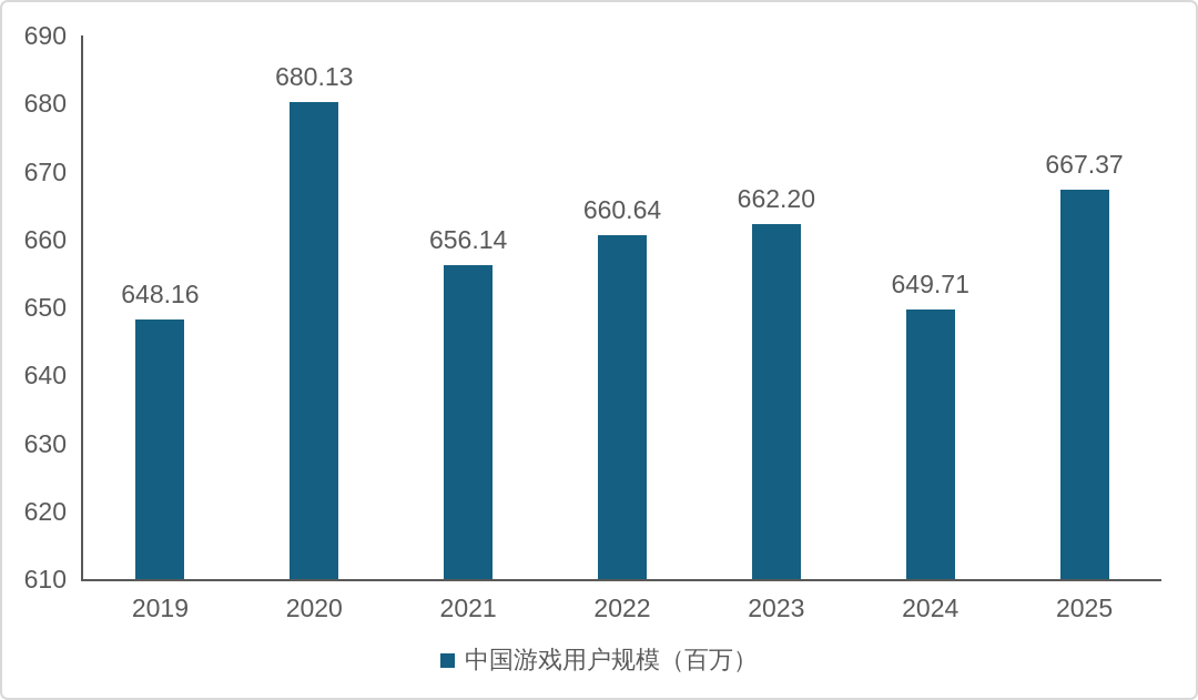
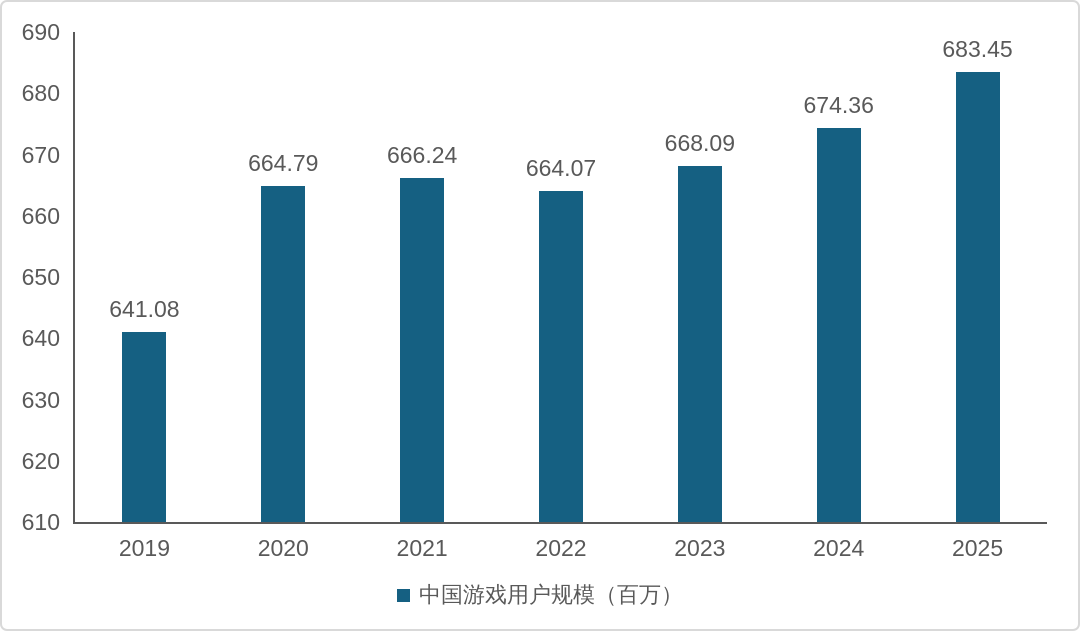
2019: 648.16 -> 641.08
2020: 680.13 -> 664.79
2021: 656.14 -> 666.24
2022: 660.64 -> 664.07
2023: 662.20 -> 668.09
2024: 649.71 -> 674.36
2025: 667.37 -> 683.45
